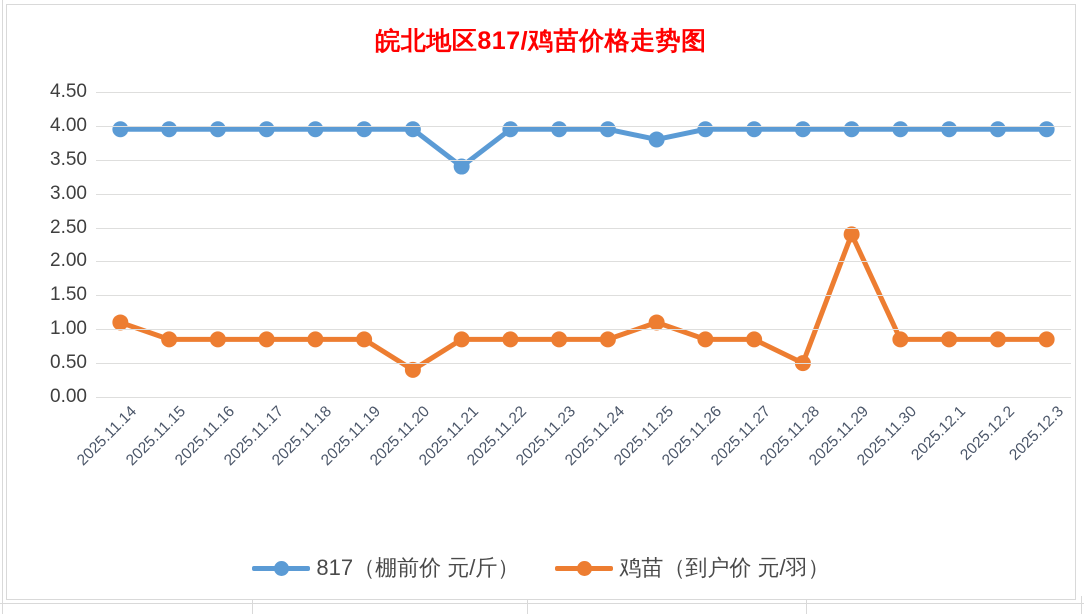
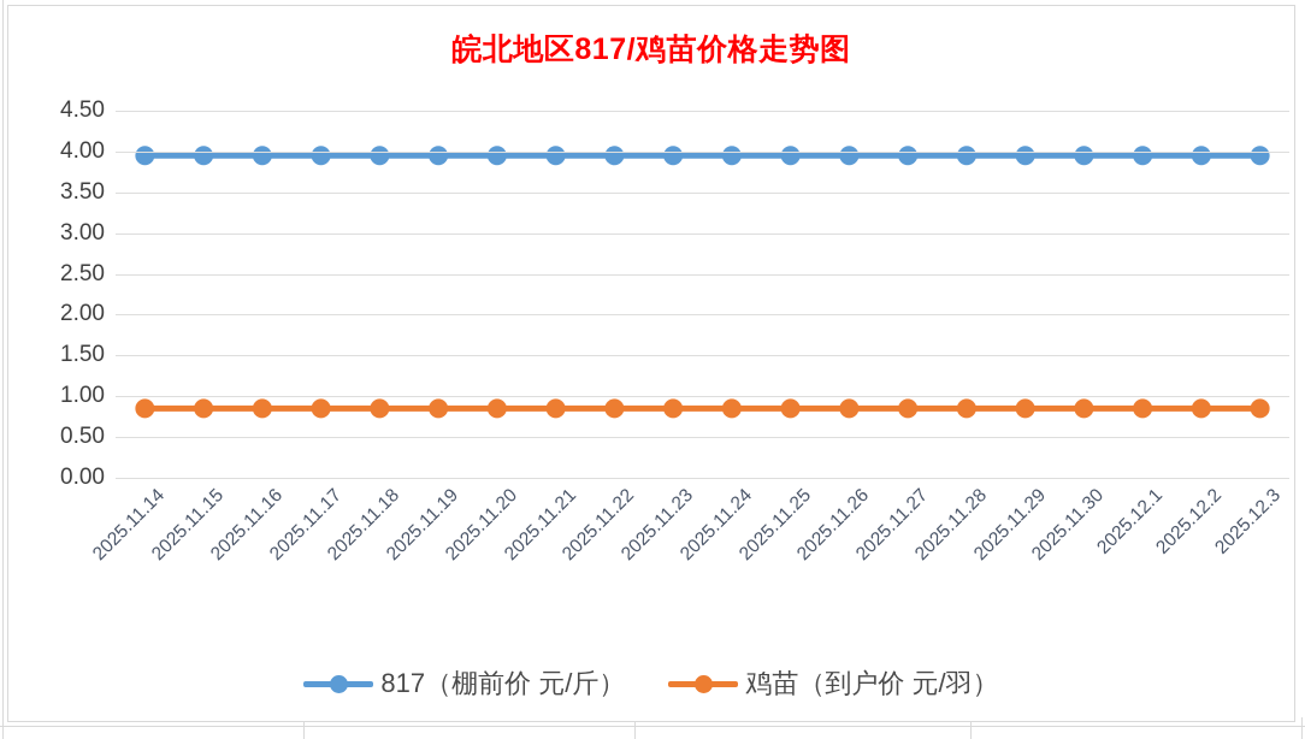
鸡苗（到户价 元/羽）/2025.11.14: 1.1 -> 0.8
鸡苗（到户价 元/羽）/2025.11.20: 0.4 -> 0.8
817（棚前价 元/斤）/2025.11.21: 3.4 -> 4.0
817（棚前价 元/斤）/2025.11.25: 3.8 -> 4.0
鸡苗（到户价 元/羽）/2025.11.25: 1.1 -> 0.8
鸡苗（到户价 元/羽）/2025.11.28: 0.5 -> 0.8
鸡苗（到户价 元/羽）/2025.11.29: 2.4 -> 0.8
